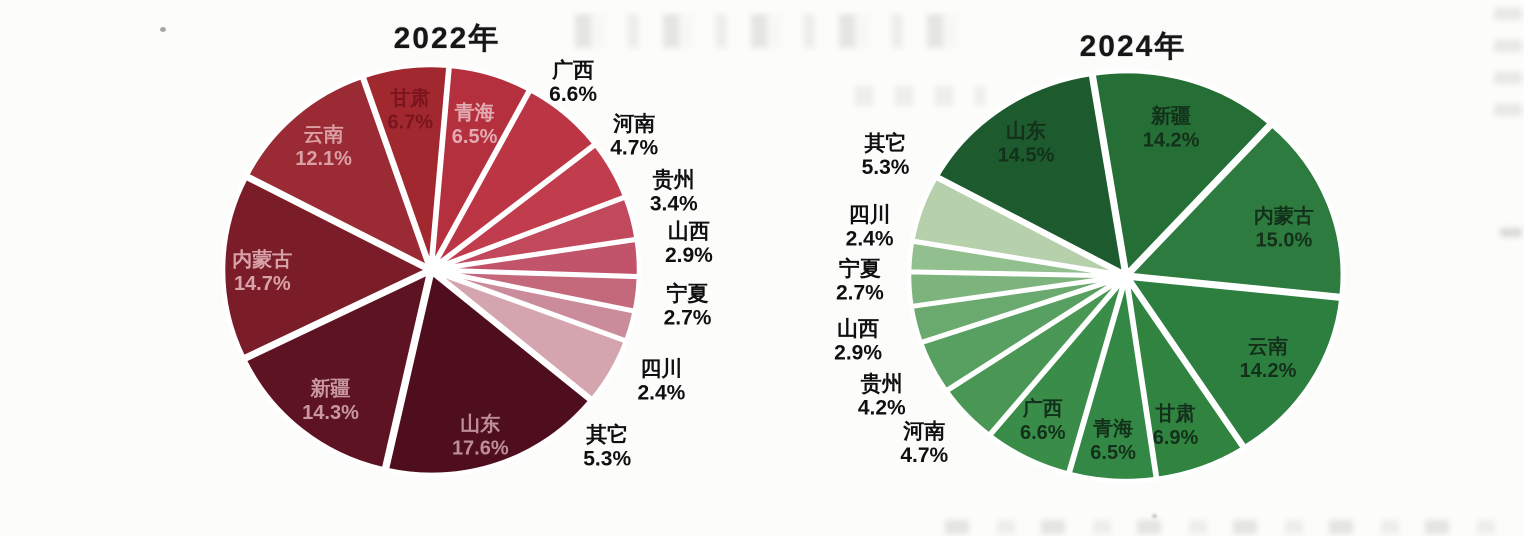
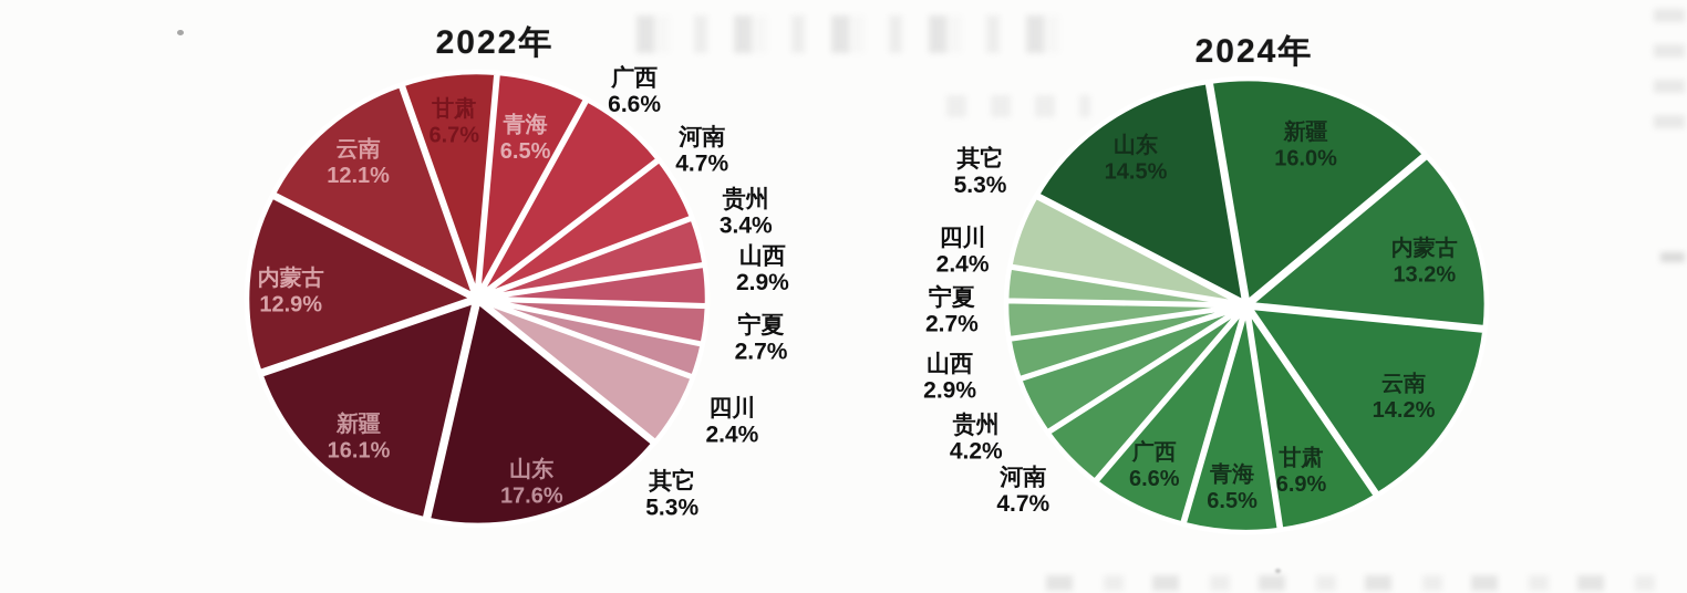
2022年/新疆: 14.3% -> 16.1%
2022年/内蒙古: 14.7% -> 12.9%
2024年/新疆: 14.2% -> 16.0%
2024年/内蒙古: 15.0% -> 13.2%
